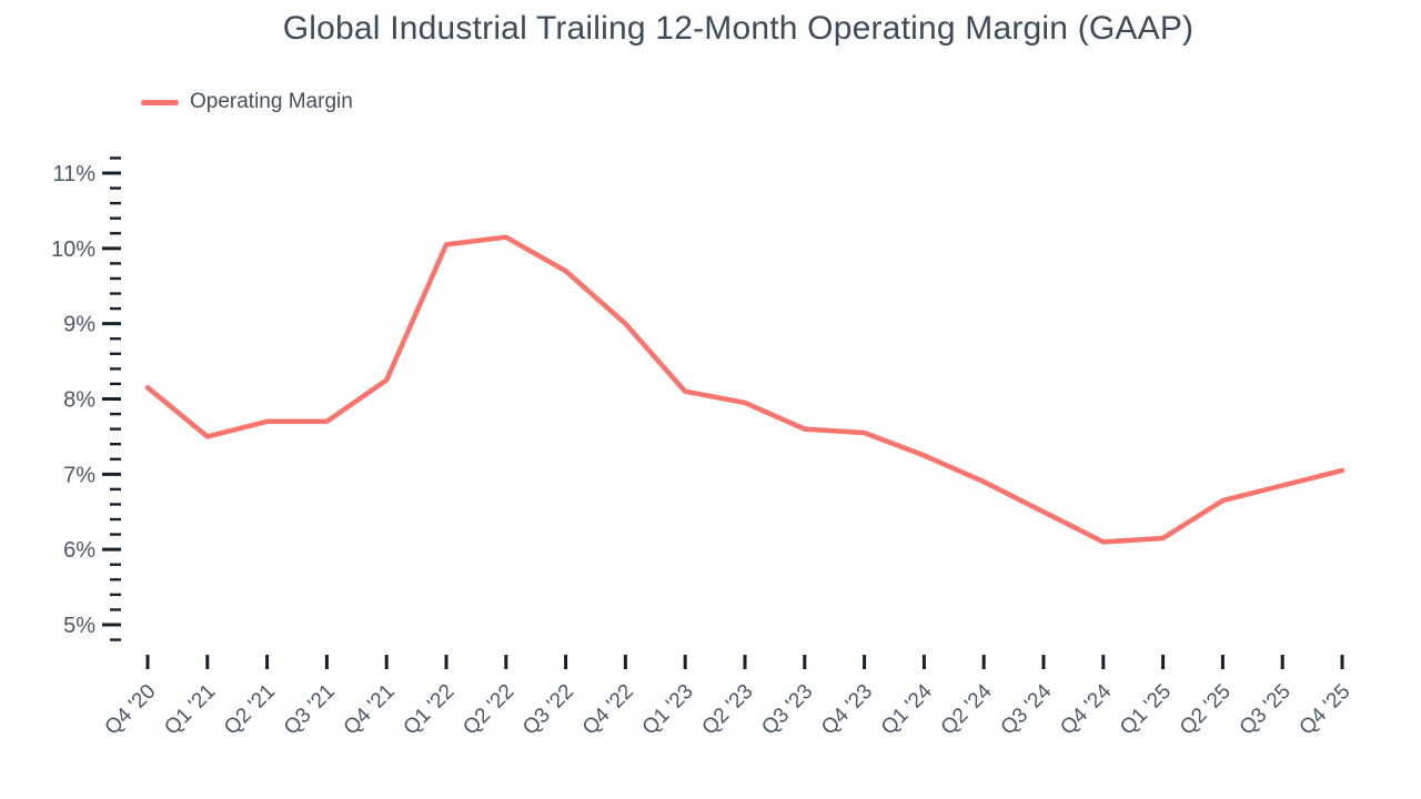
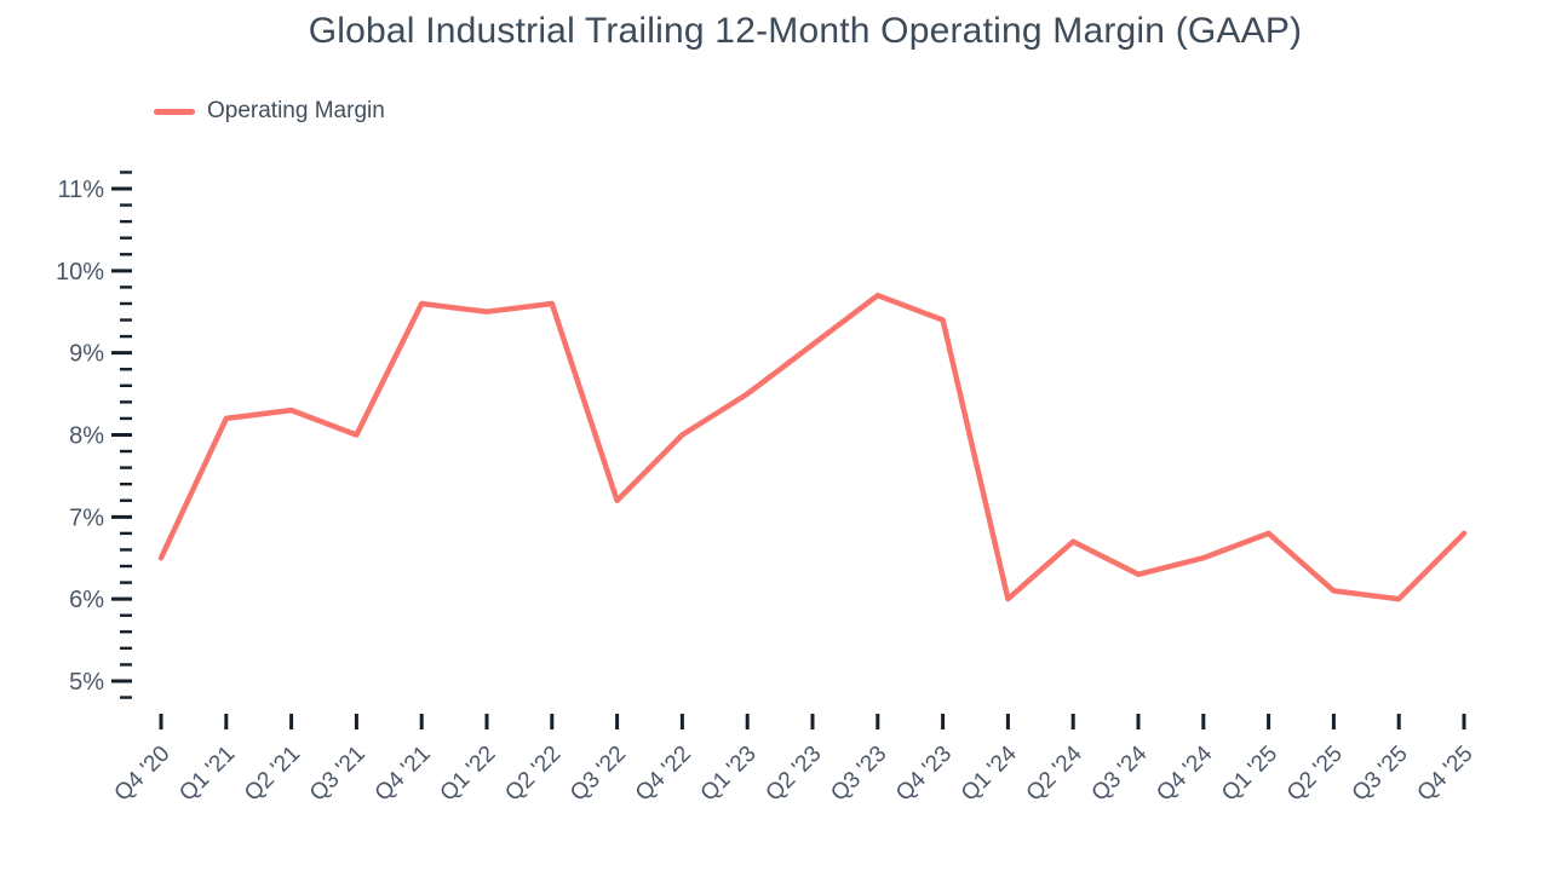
Q4 '20: 8.2% -> 6.5%
Q1 '21: 7.5% -> 8.2%
Q2 '21: 7.7% -> 8.3%
Q3 '21: 7.7% -> 8.0%
Q4 '21: 8.2% -> 9.6%
Q1 '22: 10.1% -> 9.5%
Q2 '22: 10.2% -> 9.6%
Q3 '22: 9.7% -> 7.2%
Q4 '22: 9.0% -> 8.0%
Q1 '23: 8.1% -> 8.5%
Q2 '23: 8.0% -> 9.1%
Q3 '23: 7.6% -> 9.7%
Q4 '23: 7.5% -> 9.4%
Q1 '24: 7.2% -> 6.0%
Q2 '24: 6.9% -> 6.7%
Q3 '24: 6.5% -> 6.3%
Q4 '24: 6.1% -> 6.5%
Q1 '25: 6.2% -> 6.8%
Q2 '25: 6.7% -> 6.1%
Q3 '25: 6.8% -> 6.0%
Q4 '25: 7.0% -> 6.8%
